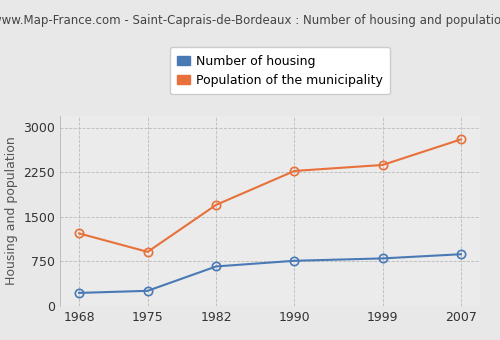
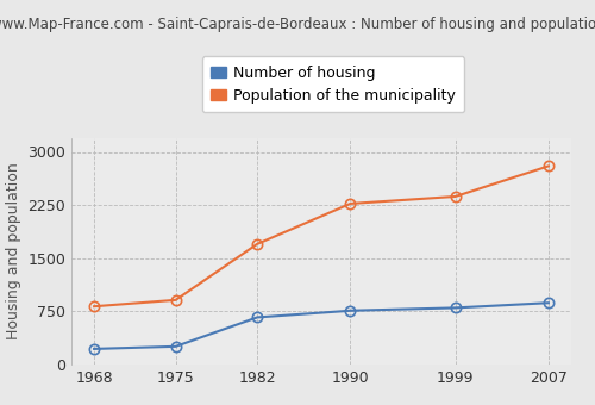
Population of the municipality/1968: 1220 -> 820
